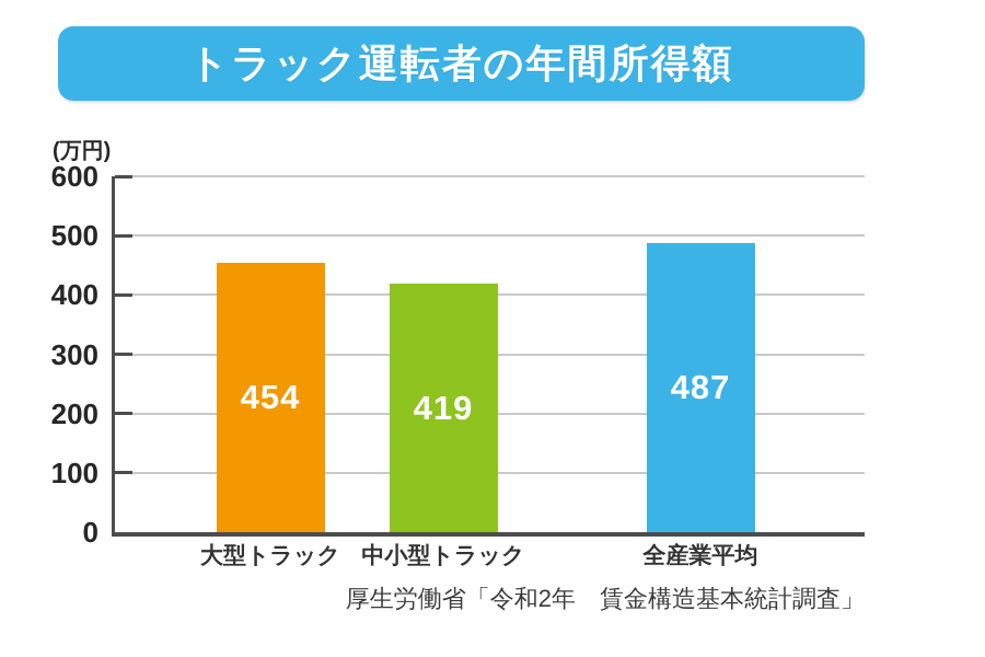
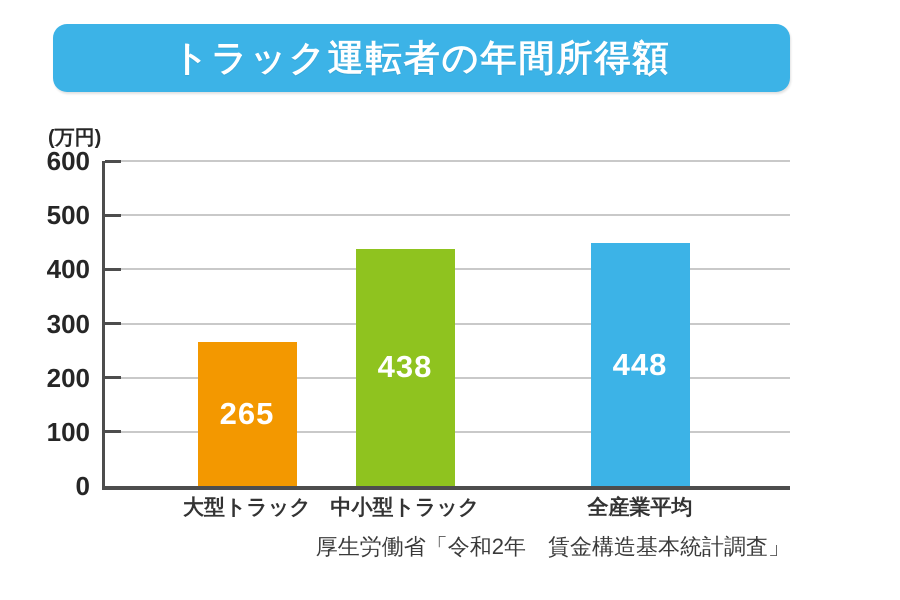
大型トラック: 454 -> 265
中小型トラック: 419 -> 438
全産業平均: 487 -> 448
